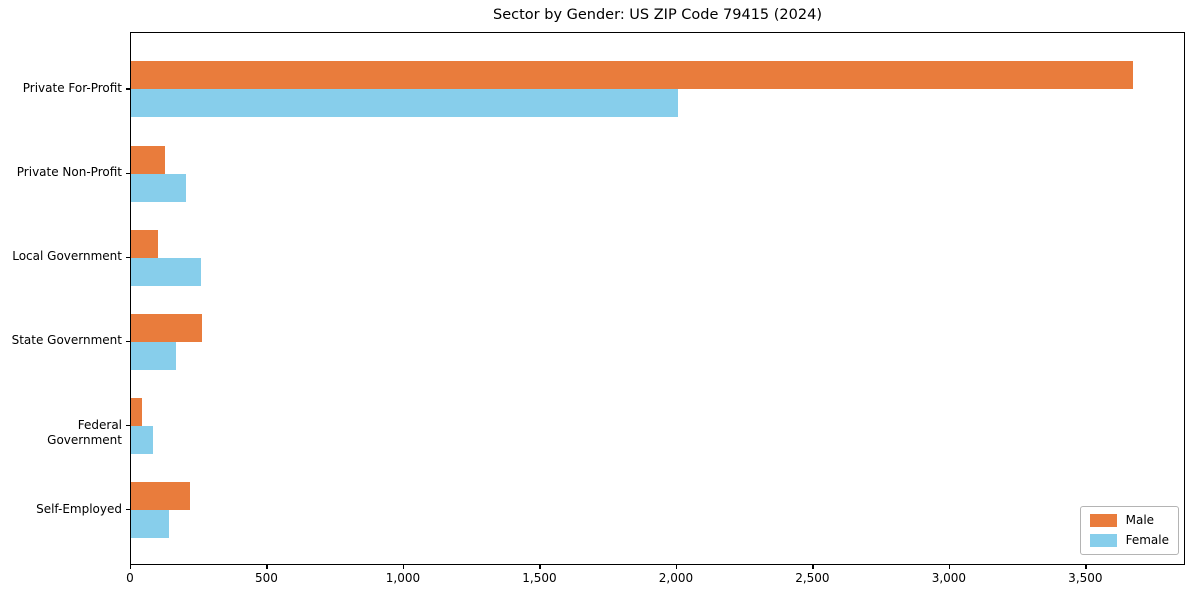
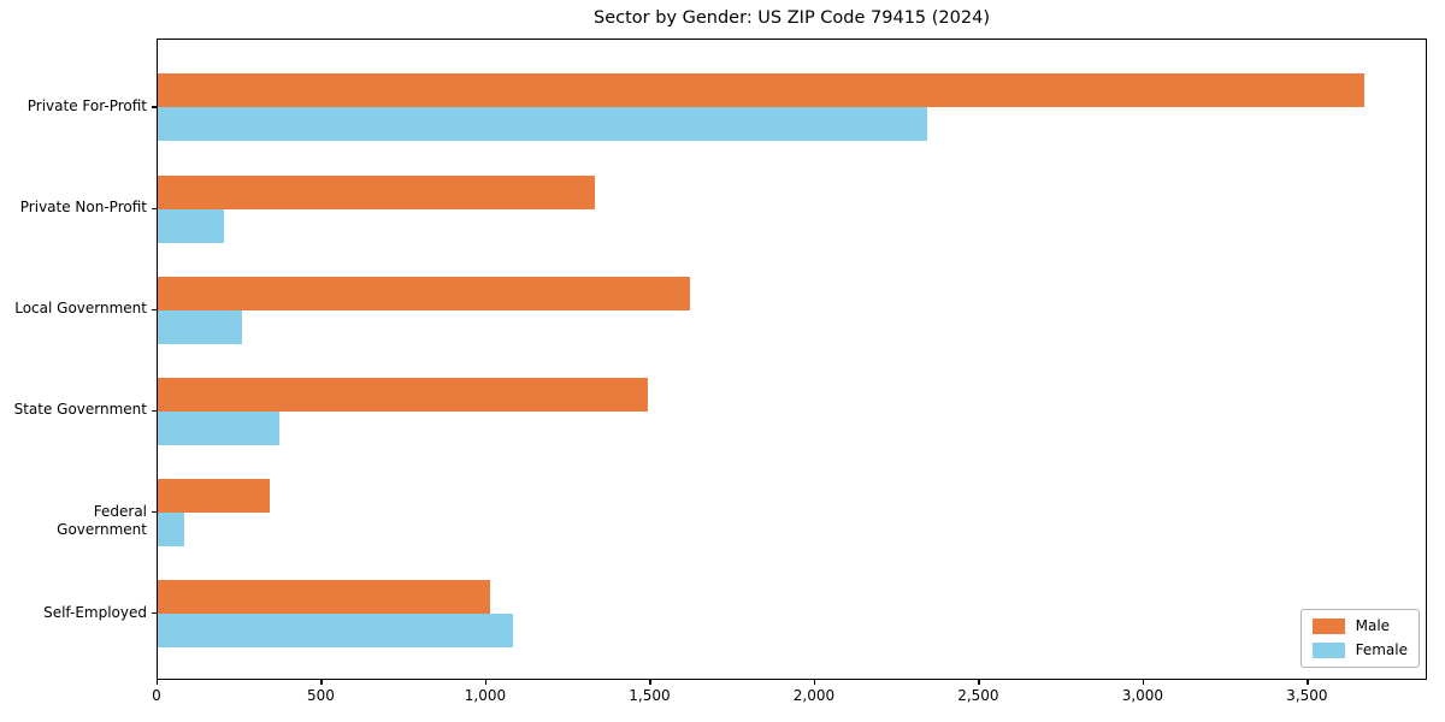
Female/Private For-Profit: 2000 -> 2340
Male/Private Non-Profit: 120 -> 1330
Male/Local Government: 100 -> 1620
Male/State Government: 260 -> 1490
Female/State Government: 160 -> 370
Male/Federal Government: 40 -> 340
Male/Self-Employed: 220 -> 1010
Female/Self-Employed: 140 -> 1080
